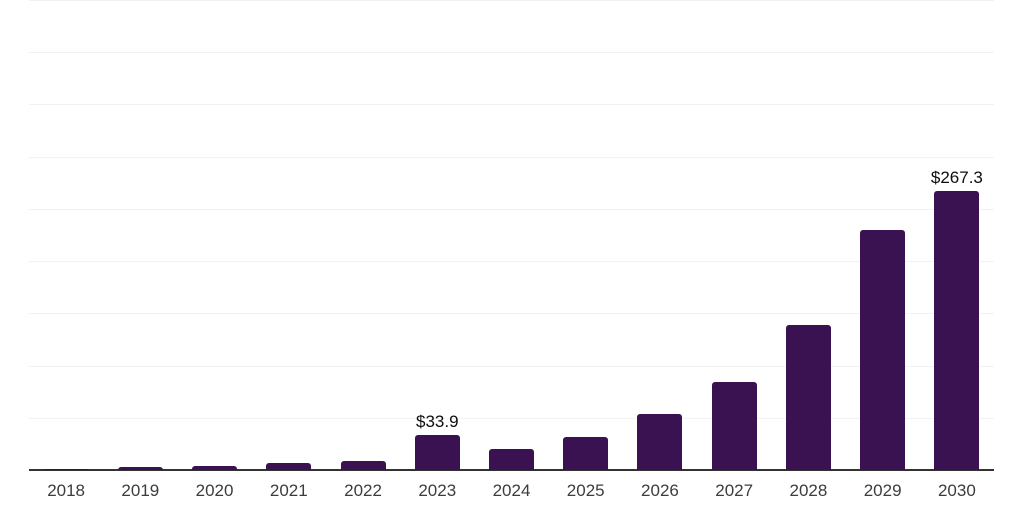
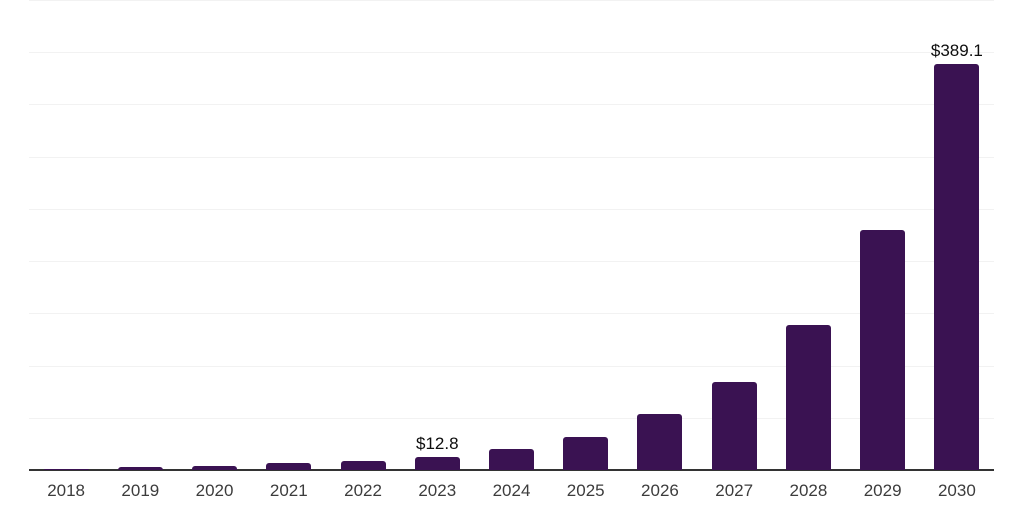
2023: $33.9 -> $12.8
2030: $267.3 -> $389.1
